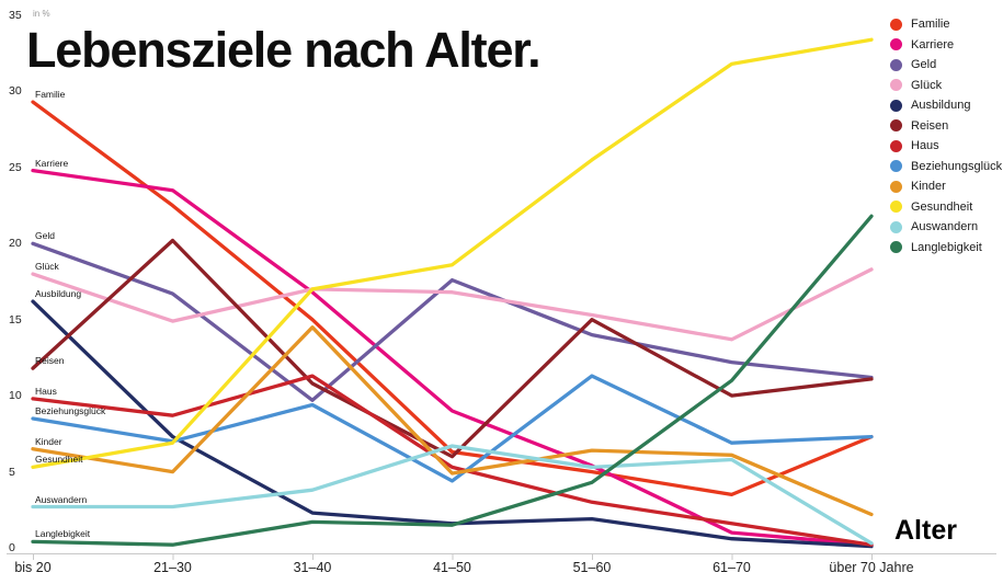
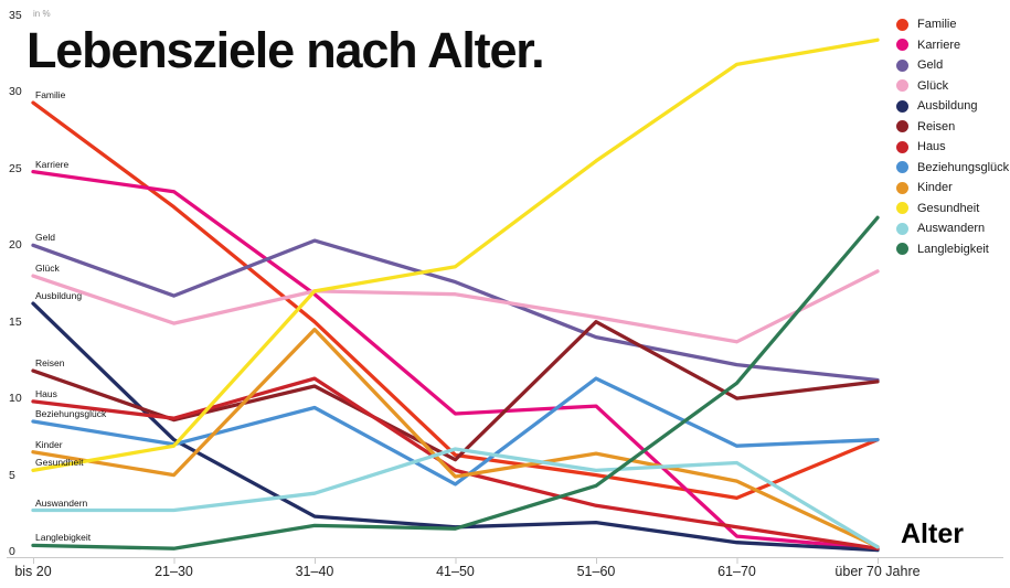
Reisen/21–30: 20.2 -> 8.6
Geld/31–40: 9.7 -> 20.3
Karriere/51–60: 5.4 -> 9.5
Kinder/61–70: 6.1 -> 4.6
Kinder/über 70 Jahre: 2.2 -> 0.3
